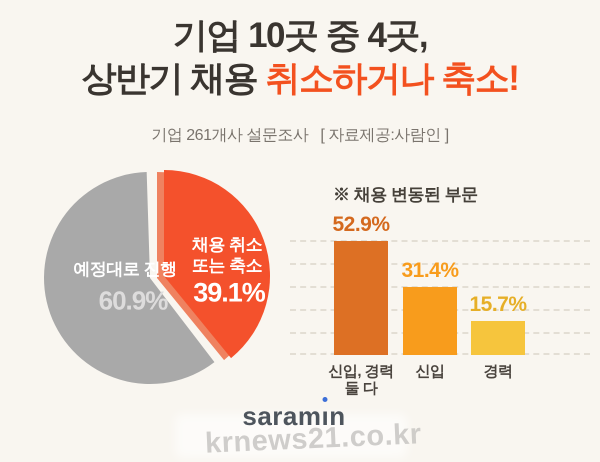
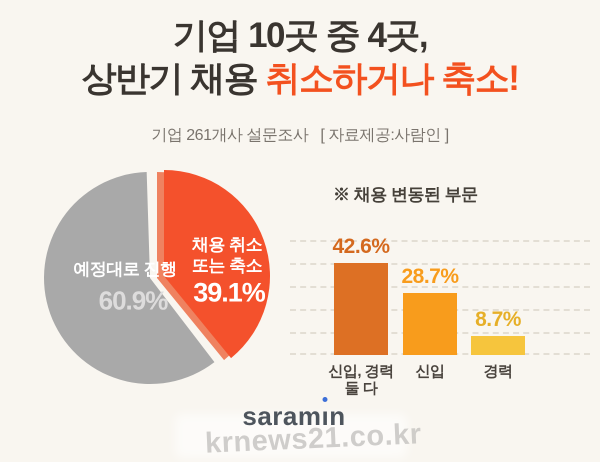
※ 채용 변동된 부문/신입, 경력 둘 다: 52.9% -> 42.6%
※ 채용 변동된 부문/신입: 31.4% -> 28.7%
※ 채용 변동된 부문/경력: 15.7% -> 8.7%
